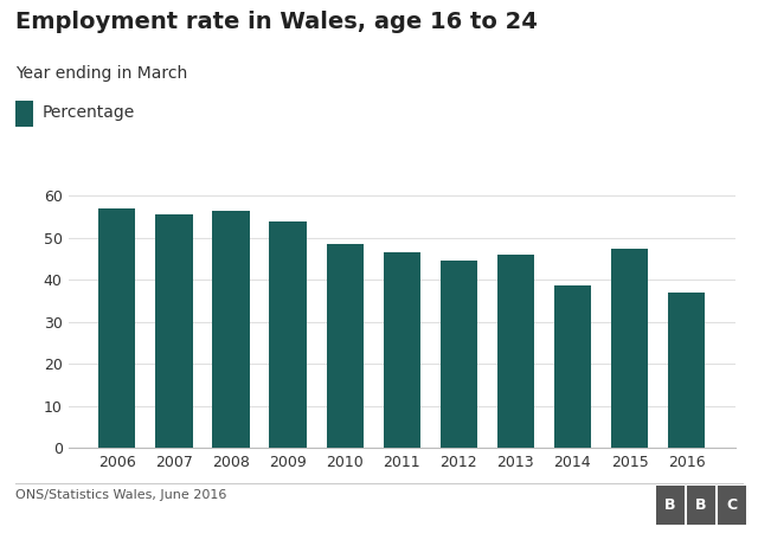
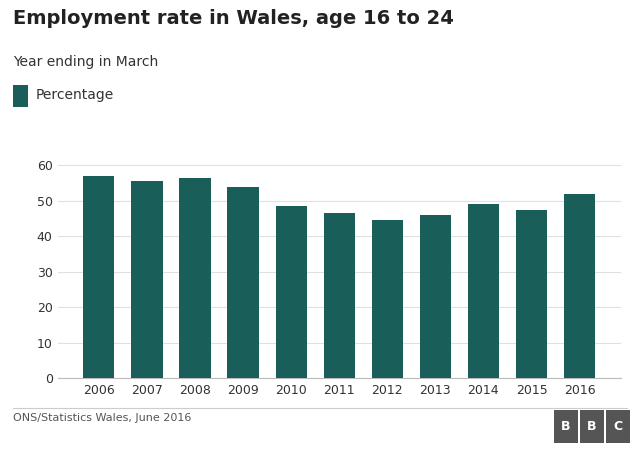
2014: 38.5 -> 49.0
2016: 37.0 -> 52.0
